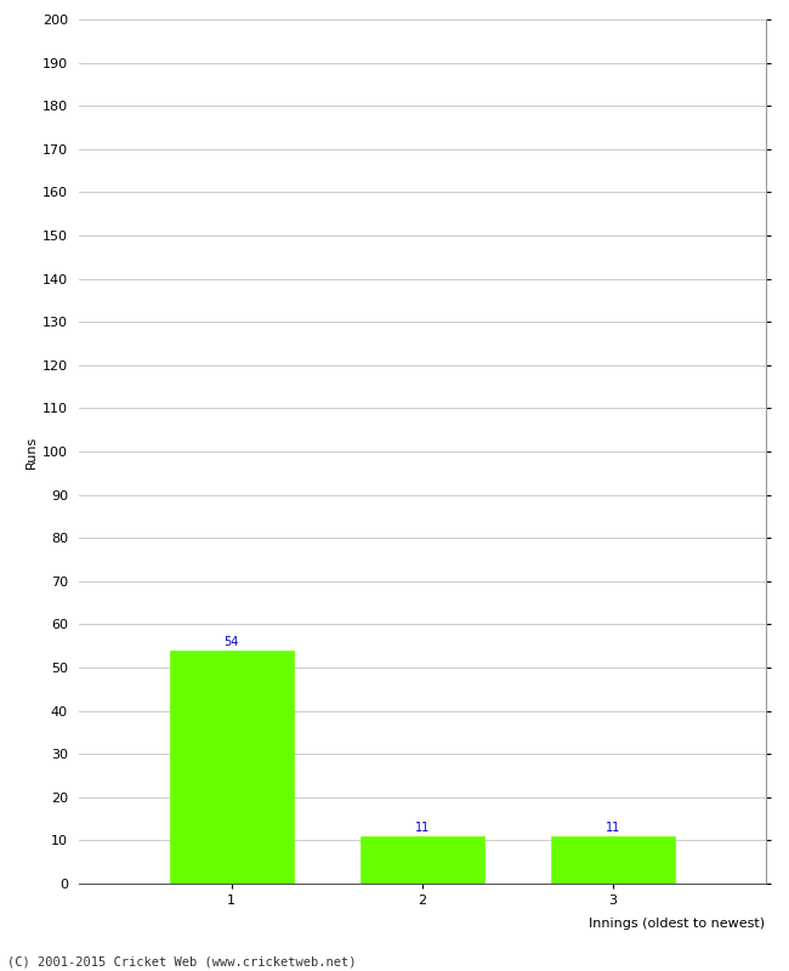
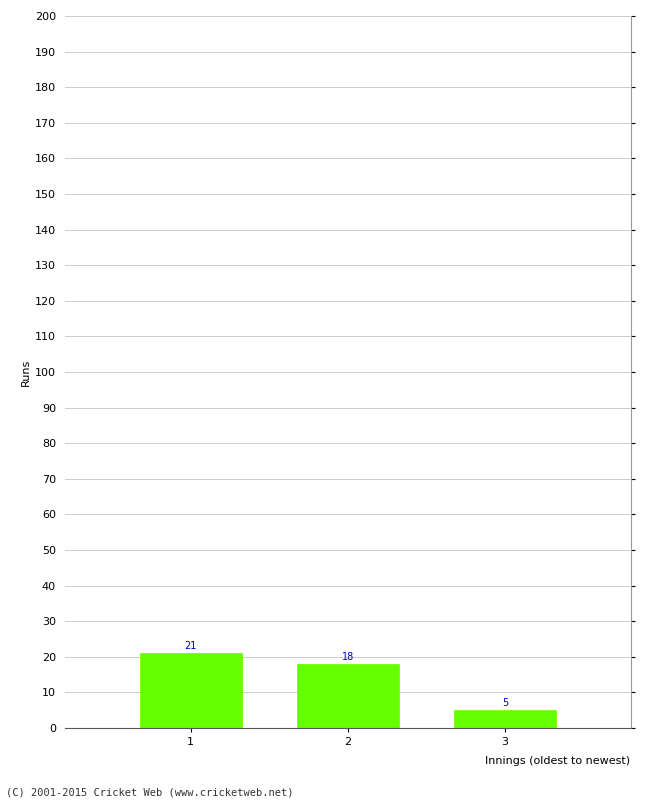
1: 54 -> 21
2: 11 -> 18
3: 11 -> 5
